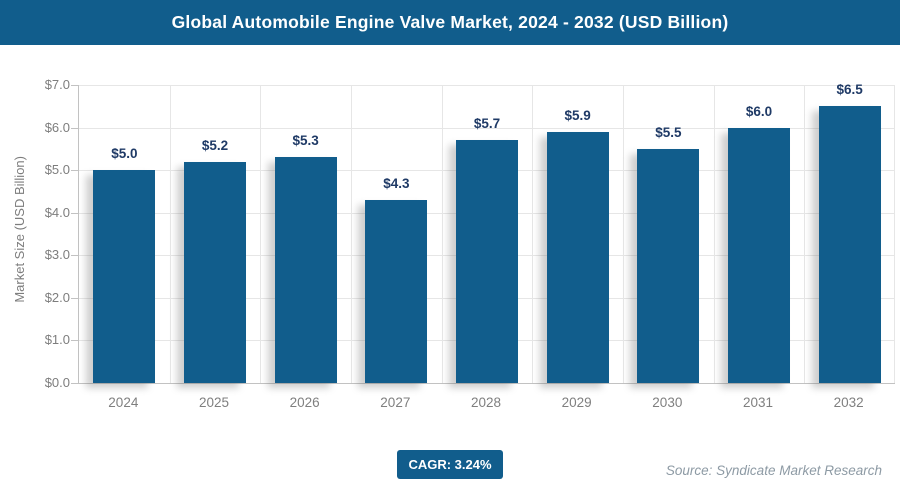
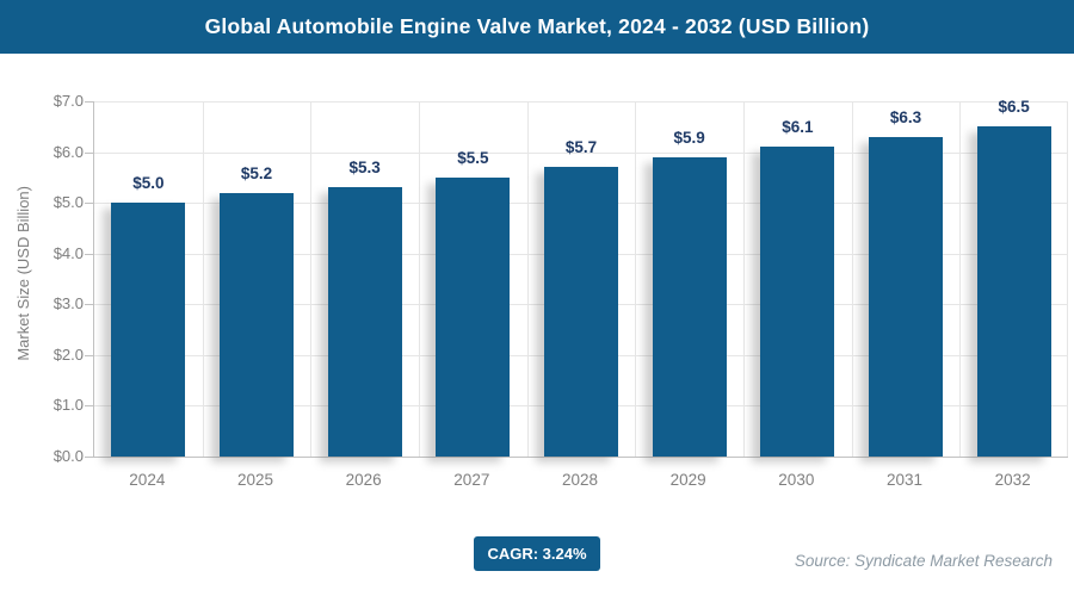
2027: $4.3 -> $5.5
2030: $5.5 -> $6.1
2031: $6.0 -> $6.3
